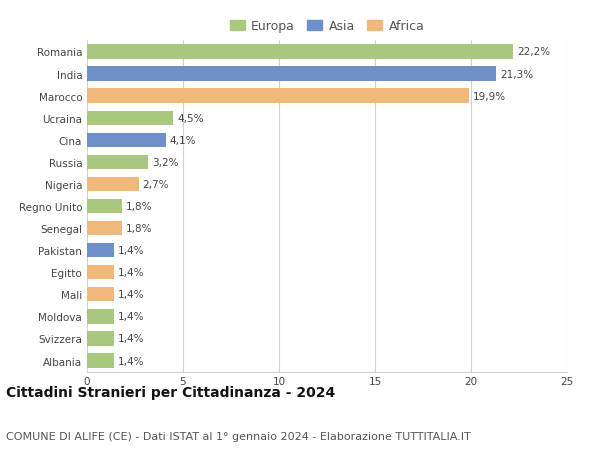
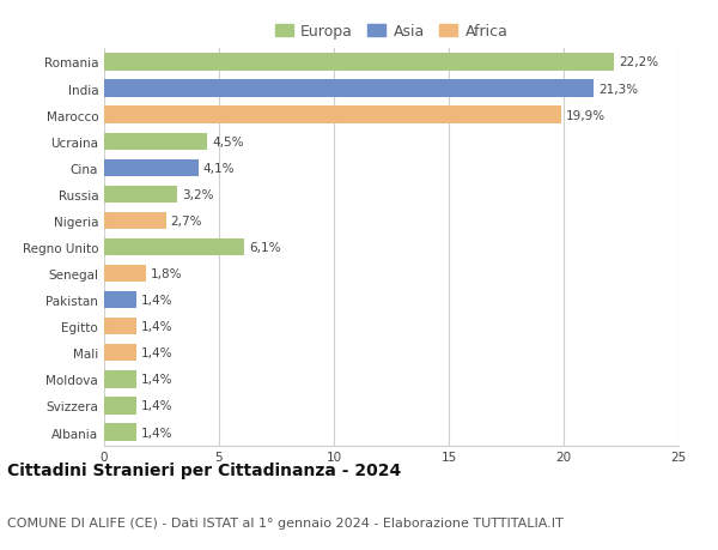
Regno Unito: 1,8% -> 6,1%
